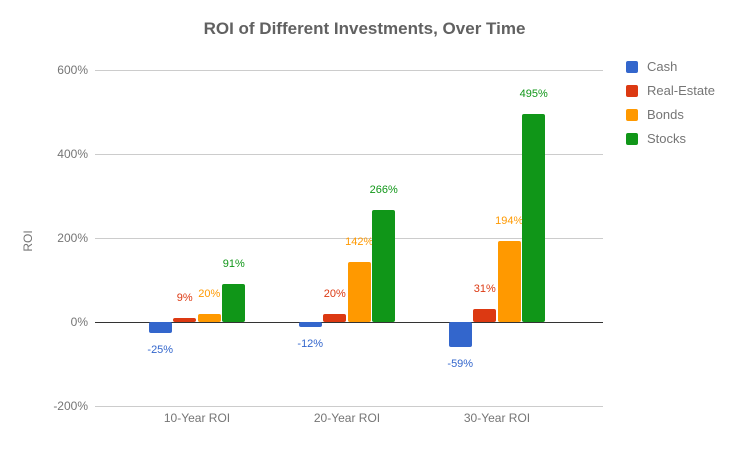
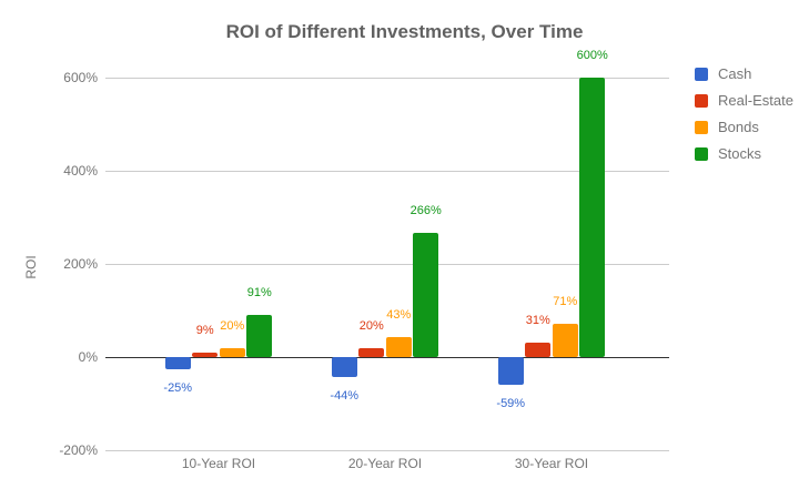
Cash/20-Year ROI: -12% -> -44%
Bonds/20-Year ROI: 142% -> 43%
Bonds/30-Year ROI: 194% -> 71%
Stocks/30-Year ROI: 495% -> 600%
